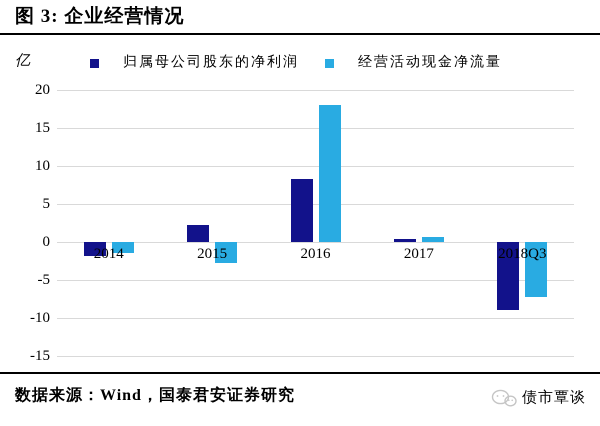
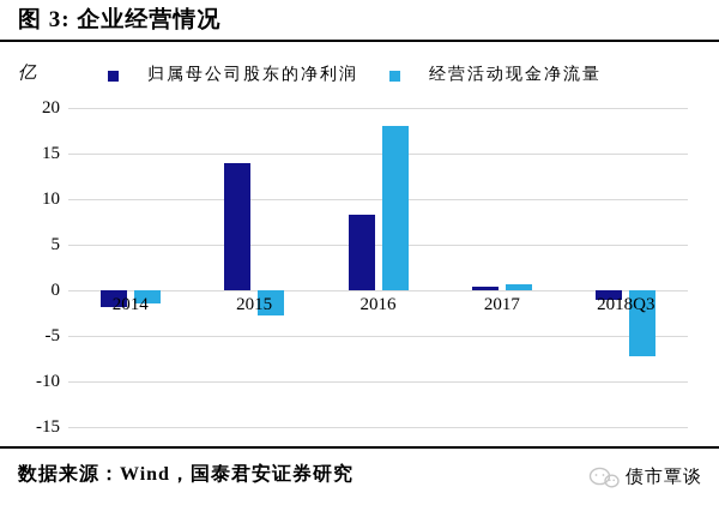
归属母公司股东的净利润/2015: 2 -> 14
归属母公司股东的净利润/2018Q3: -9 -> -1
